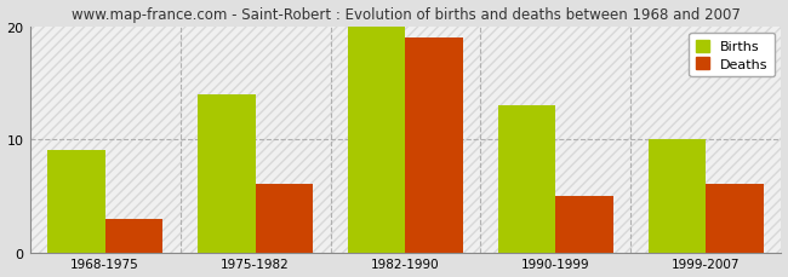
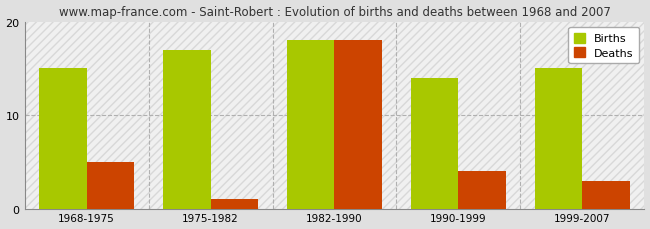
Births/1968-1975: 9 -> 15
Deaths/1968-1975: 3 -> 5
Births/1975-1982: 14 -> 17
Deaths/1975-1982: 6 -> 1
Births/1982-1990: 20 -> 18
Deaths/1982-1990: 19 -> 18
Births/1990-1999: 13 -> 14
Deaths/1990-1999: 5 -> 4
Births/1999-2007: 10 -> 15
Deaths/1999-2007: 6 -> 3
